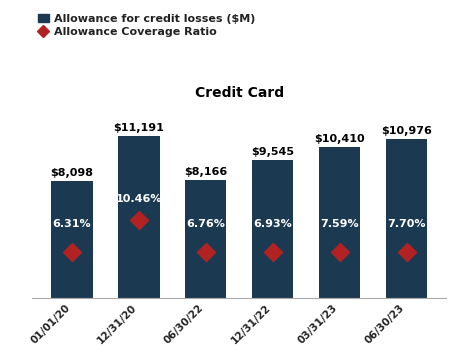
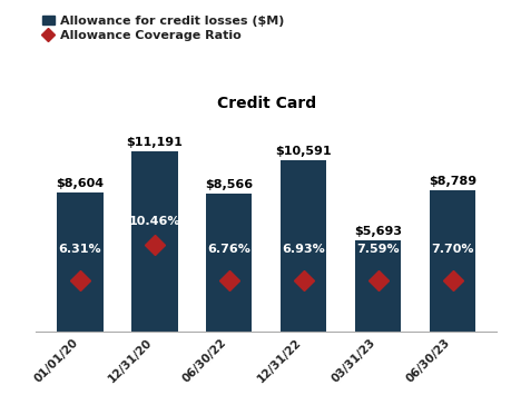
01/01/20: $8,098 -> $8,604
06/30/22: $8,166 -> $8,566
12/31/22: $9,545 -> $10,591
03/31/23: $10,410 -> $5,693
06/30/23: $10,976 -> $8,789
